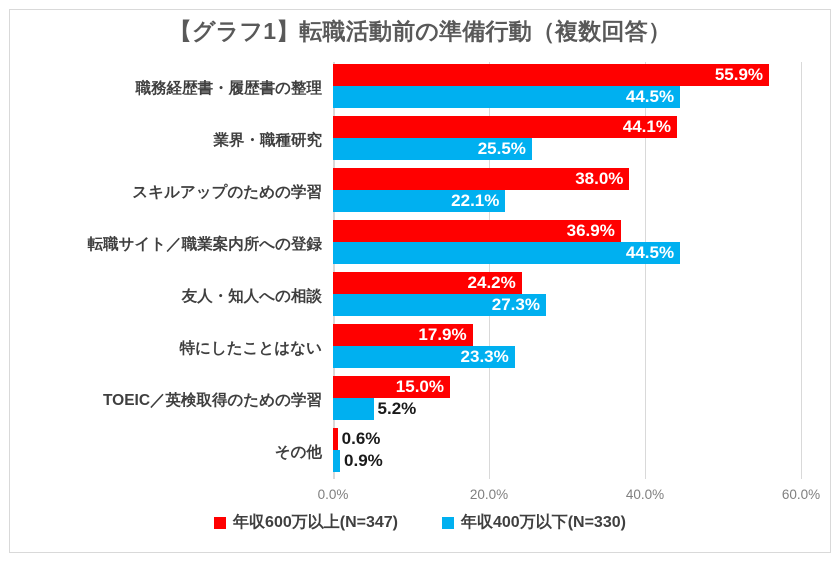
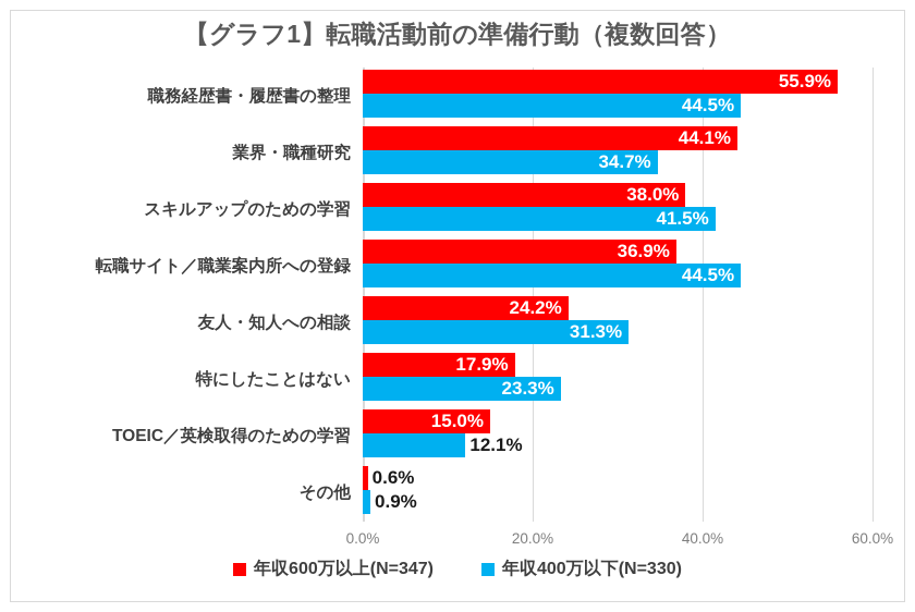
年収400万以下(N=330)/業界・職種研究: 25.5% -> 34.7%
年収400万以下(N=330)/スキルアップのための学習: 22.1% -> 41.5%
年収400万以下(N=330)/友人・知人への相談: 27.3% -> 31.3%
年収400万以下(N=330)/TOEIC／英検取得のための学習: 5.2% -> 12.1%
